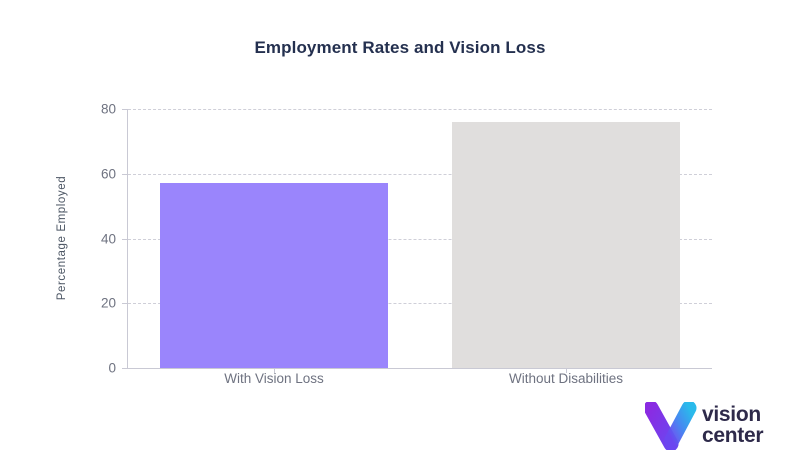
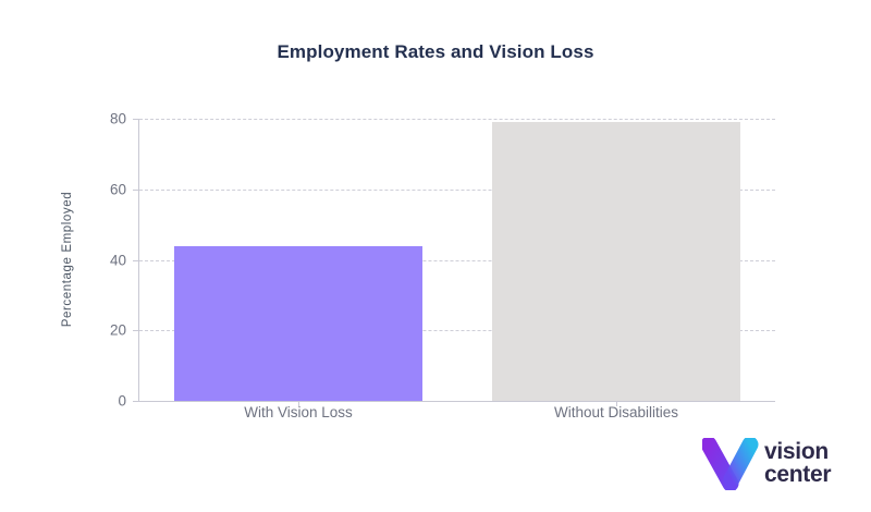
With Vision Loss: 57 -> 44
Without Disabilities: 76 -> 79
